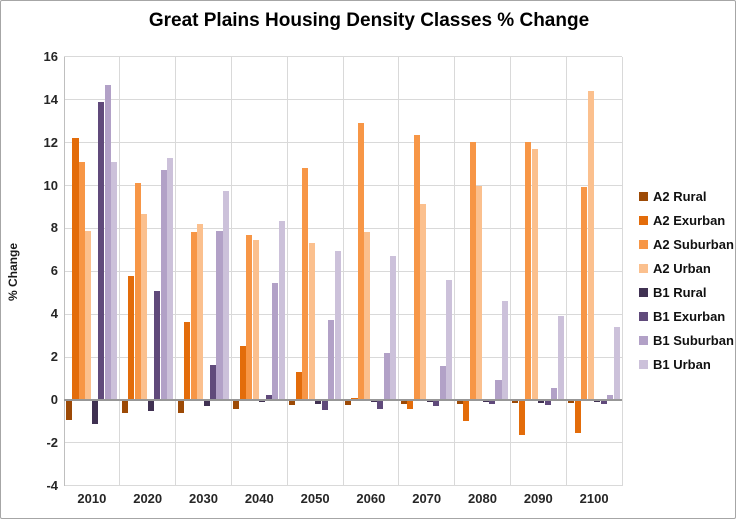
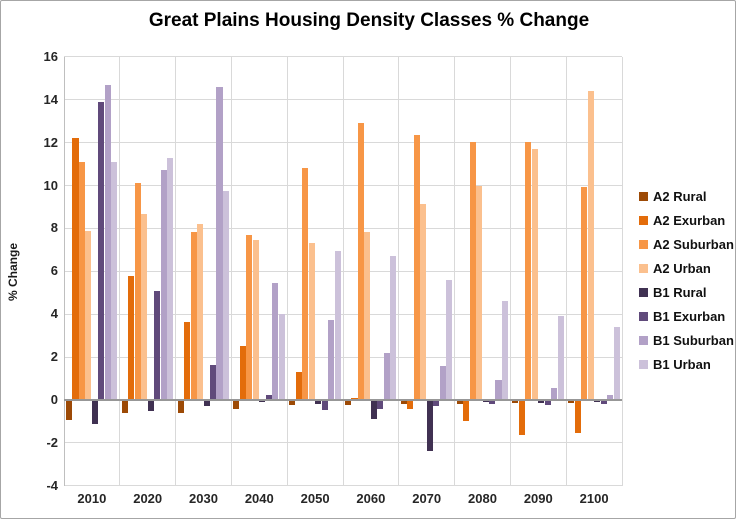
B1 Suburban/2030: 7.9 -> 14.6
B1 Urban/2040: 8.3 -> 4.0
B1 Rural/2060: -0.1 -> -0.9
B1 Rural/2070: -0.1 -> -2.4
